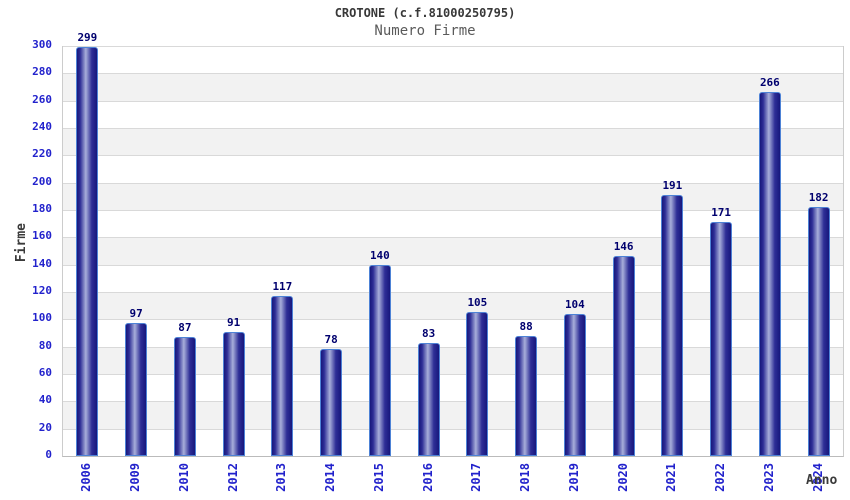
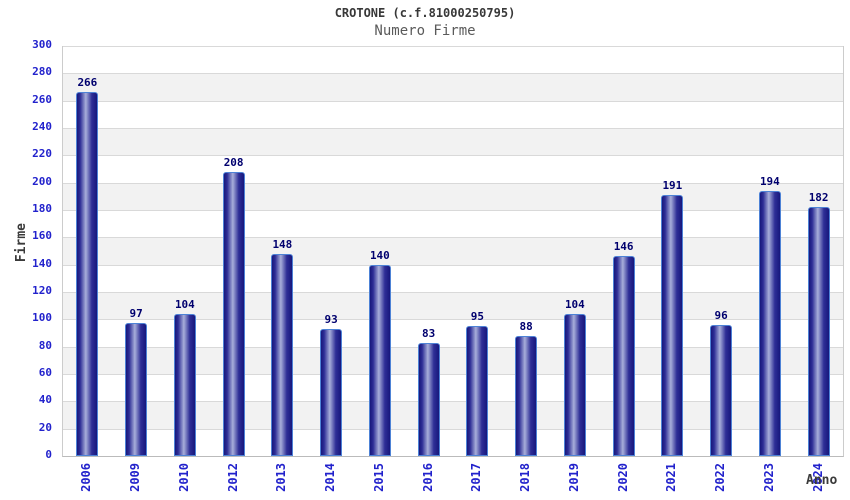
2006: 299 -> 266
2010: 87 -> 104
2012: 91 -> 208
2013: 117 -> 148
2014: 78 -> 93
2017: 105 -> 95
2022: 171 -> 96
2023: 266 -> 194
